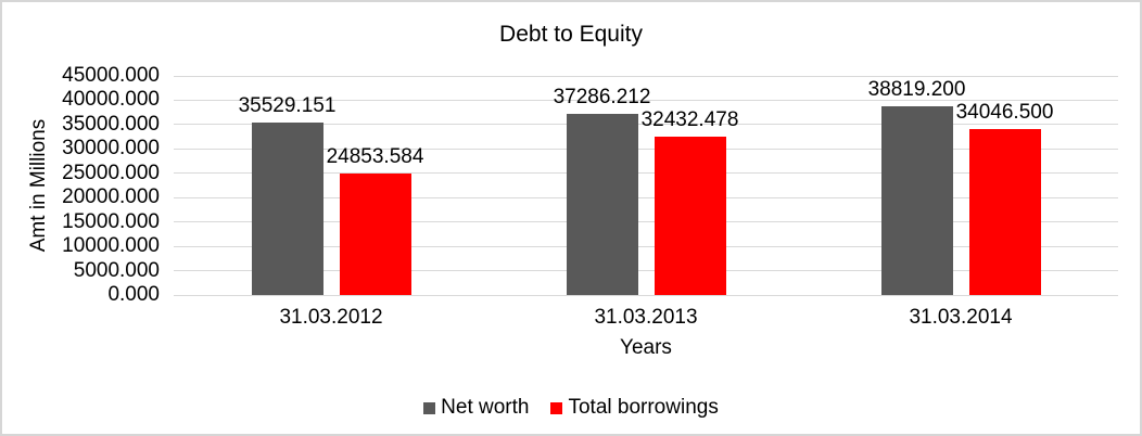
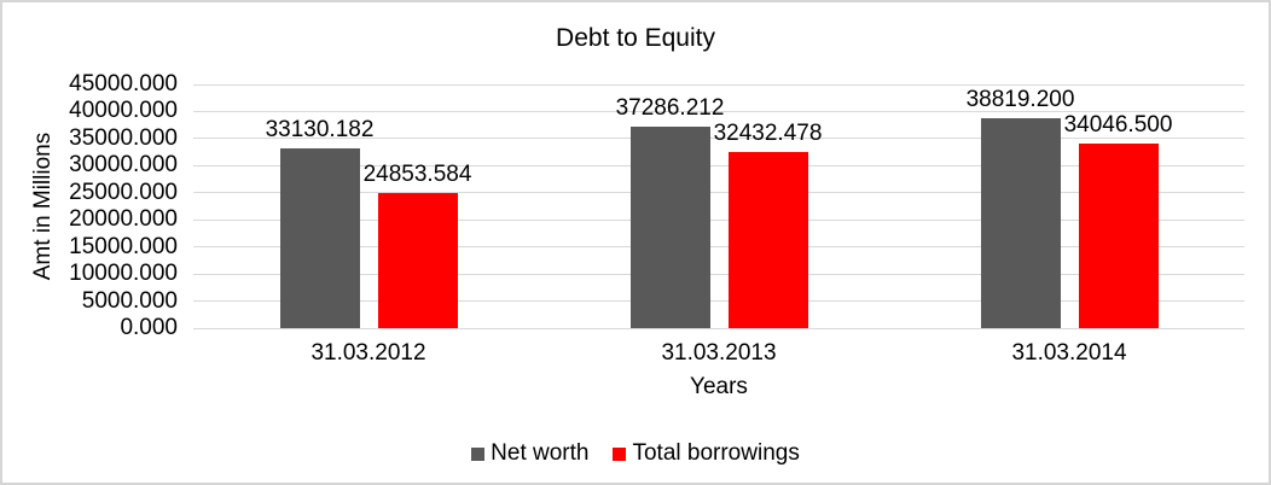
Net worth/31.03.2012: 35529.151 -> 33130.182
